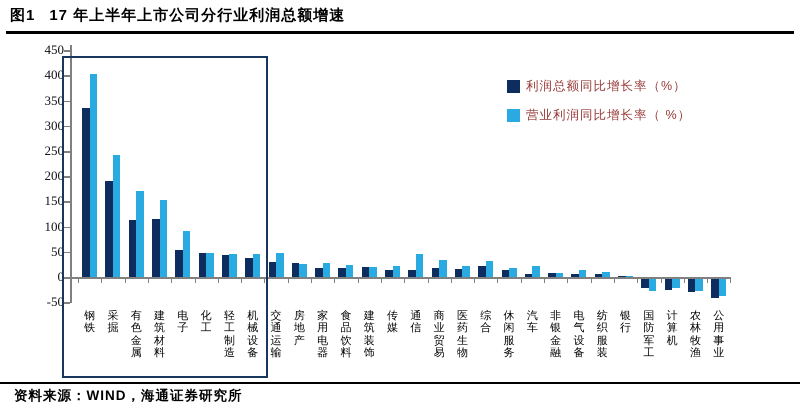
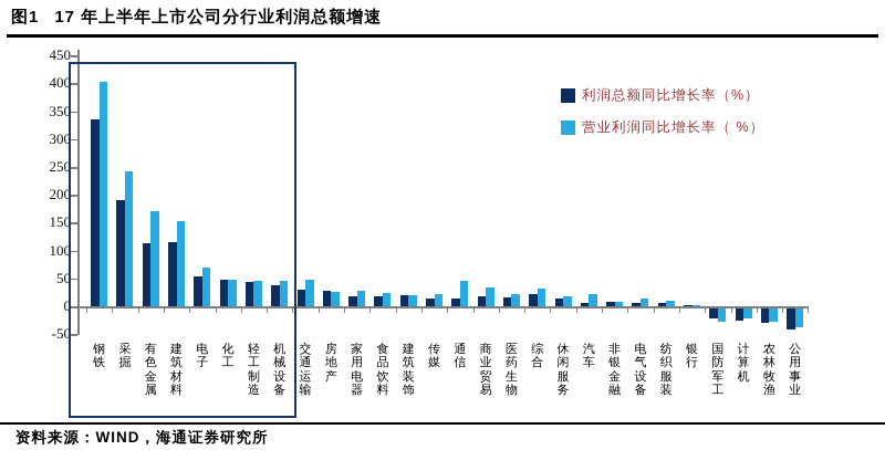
营业利润同比增长率（ %）/电子: 90 -> 70
